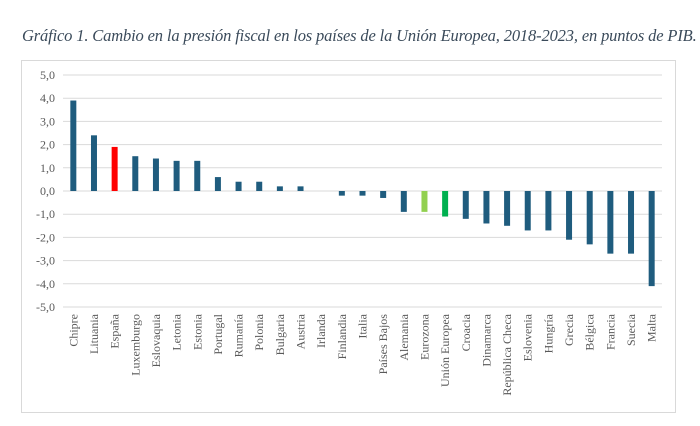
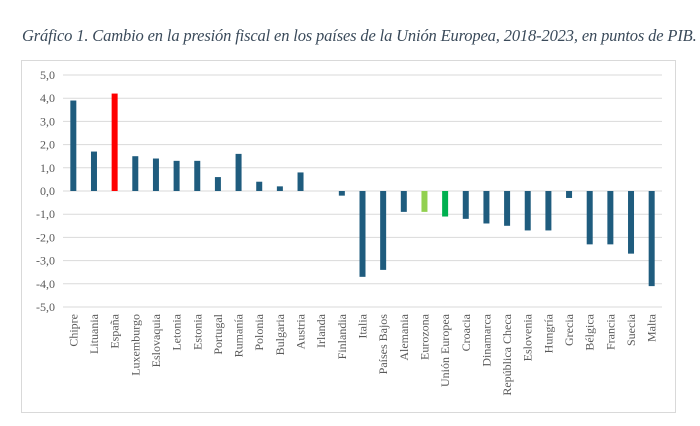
Lituania: 2,4 -> 1,7
España: 1,9 -> 4,2
Rumanía: 0,4 -> 1,6
Austria: 0,2 -> 0,8
Italia: -0,2 -> -3,7
Países Bajos: -0,3 -> -3,4
Grecia: -2,1 -> -0,3
Francia: -2,7 -> -2,3
